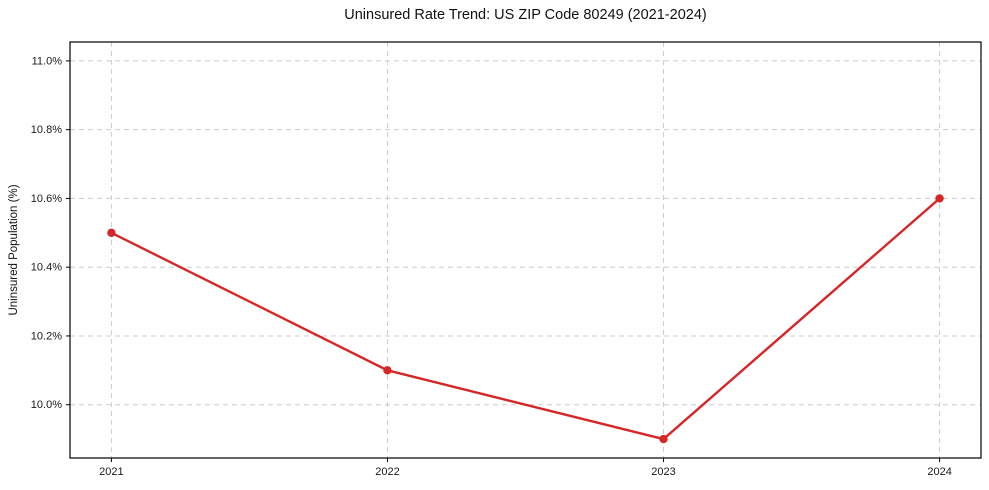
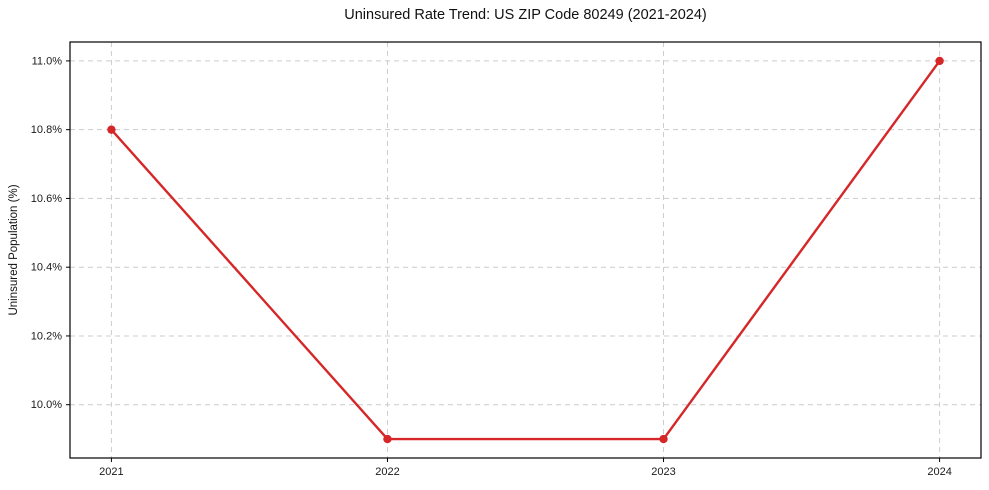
2021: 10.5% -> 10.8%
2022: 10.1% -> 9.9%
2024: 10.6% -> 11.0%
